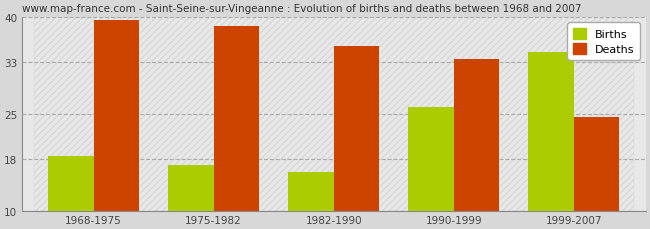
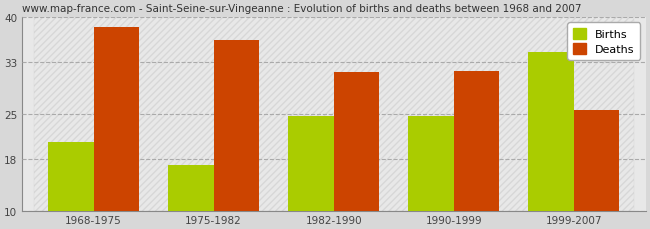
Births/1968-1975: 18.5 -> 20.6
Deaths/1968-1975: 39.5 -> 38.4
Deaths/1975-1982: 38.5 -> 36.4
Births/1982-1990: 16.0 -> 24.6
Deaths/1982-1990: 35.5 -> 31.4
Births/1990-1999: 26.0 -> 24.6
Deaths/1990-1999: 33.5 -> 31.6
Deaths/1999-2007: 24.5 -> 25.6
